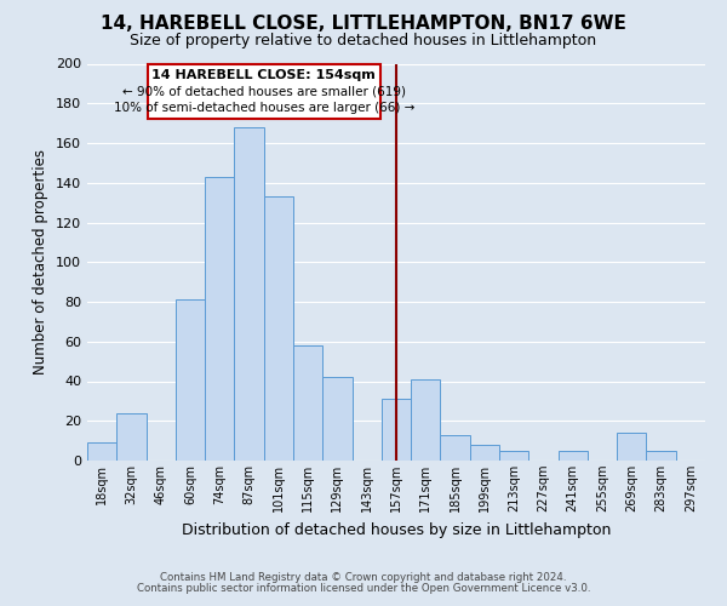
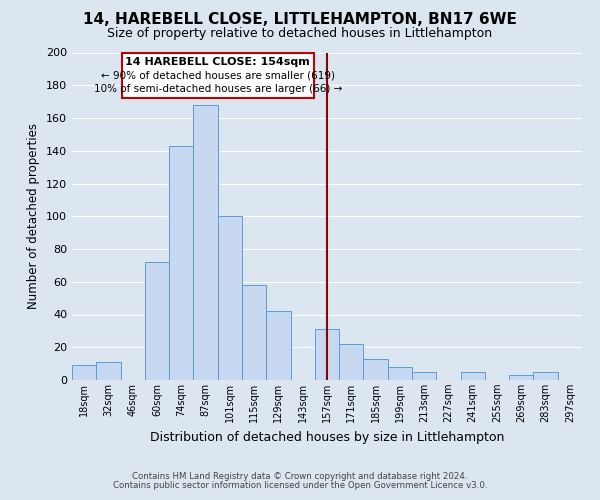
32sqm: 24 -> 11
60sqm: 81 -> 72
101sqm: 133 -> 100
171sqm: 41 -> 22
269sqm: 14 -> 3
